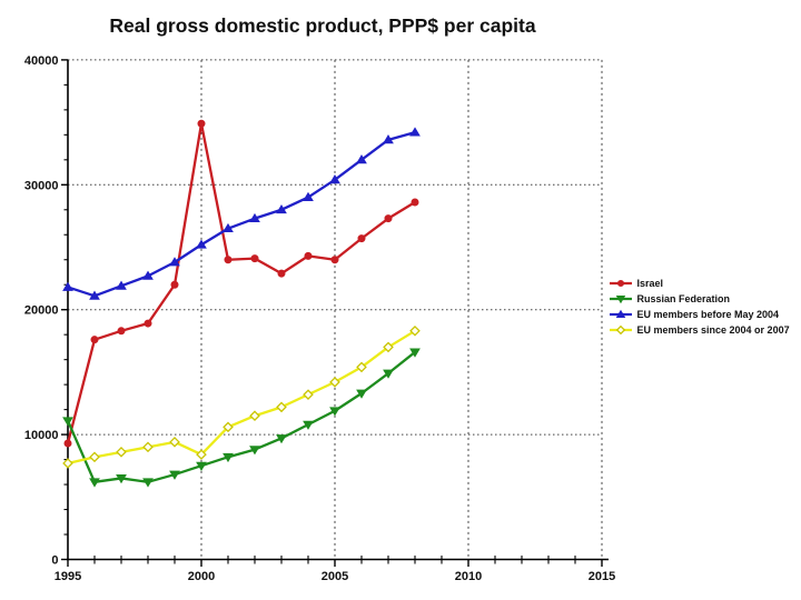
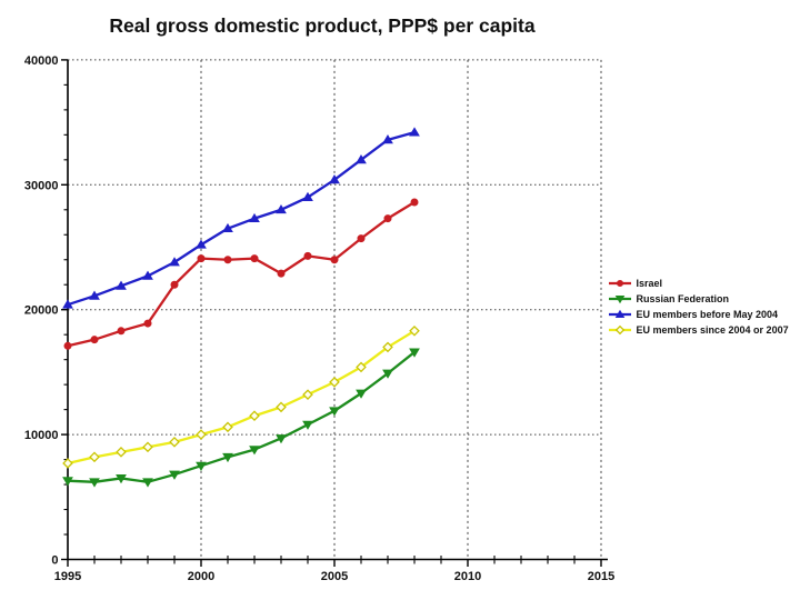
Israel/1995: 9300 -> 17100
Russian Federation/1995: 11100 -> 6300
EU members before May 2004/1995: 21800 -> 20400
Israel/2000: 34900 -> 24100
EU members since 2004 or 2007/2000: 8400 -> 10000
